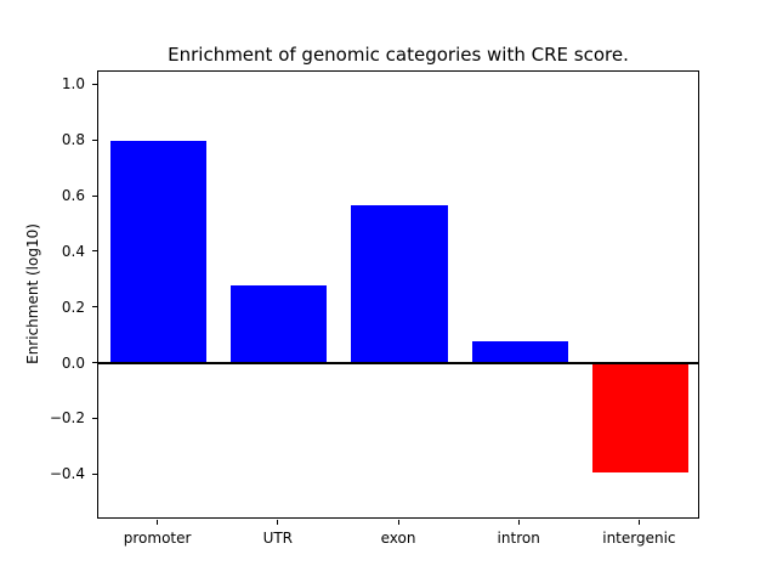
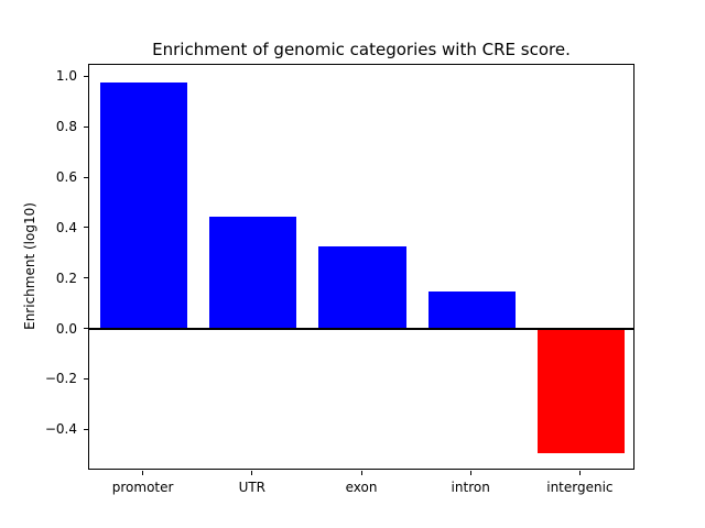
promoter: 0.80 -> 0.98
UTR: 0.28 -> 0.45
exon: 0.57 -> 0.33
intron: 0.08 -> 0.15
intergenic: -0.39 -> -0.49
